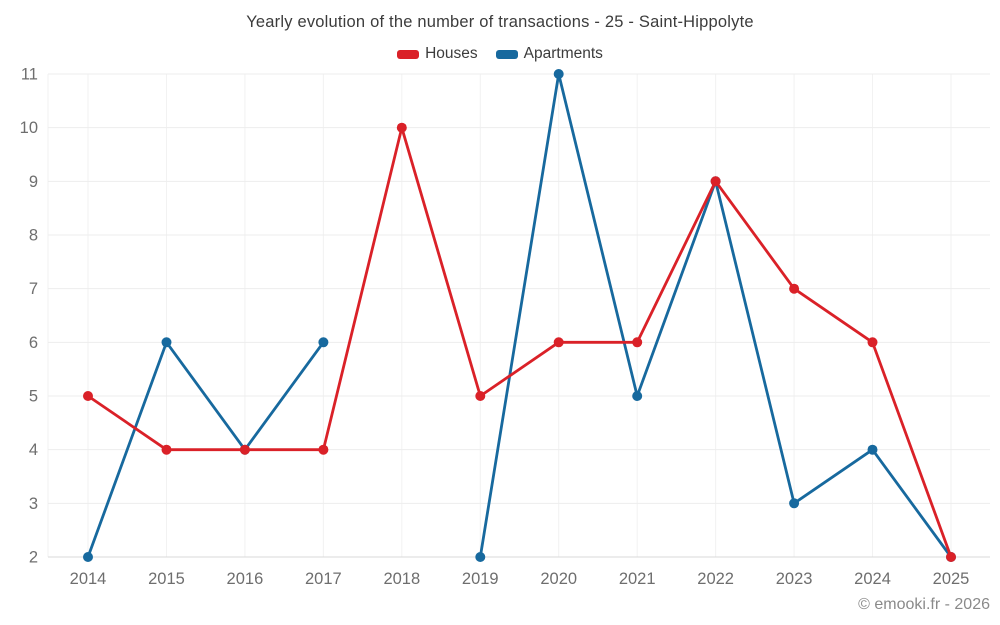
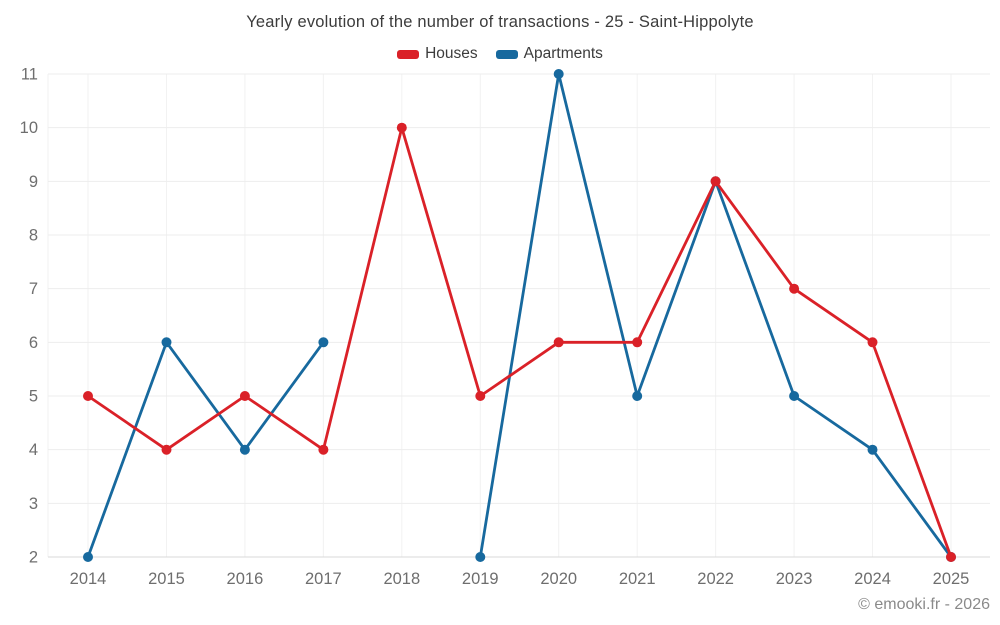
Houses/2016: 4 -> 5
Apartments/2023: 3 -> 5
